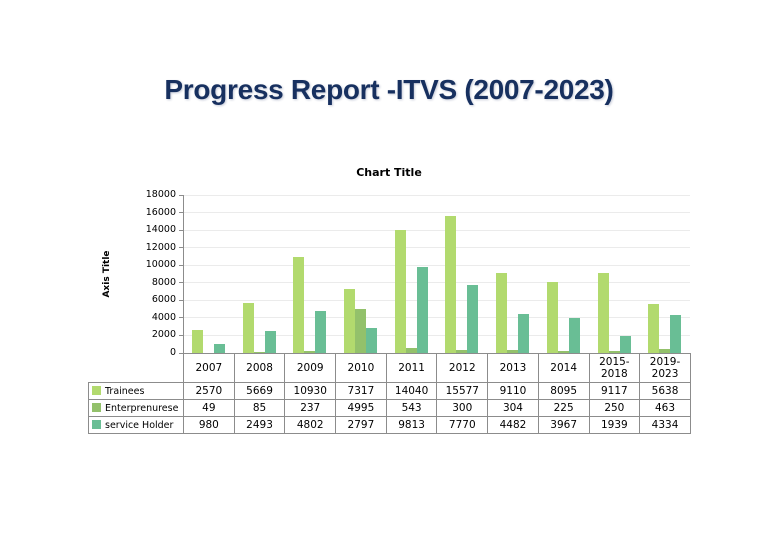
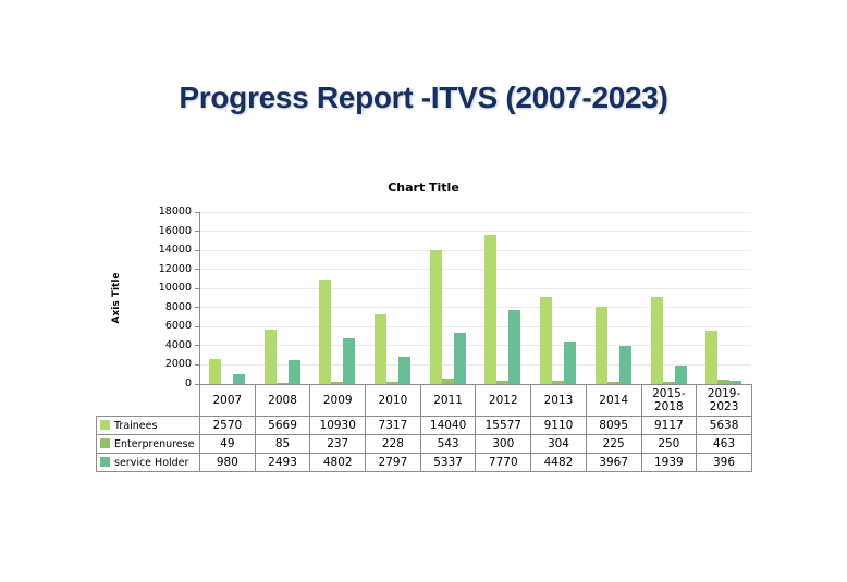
Enterprenurese/2010: 4995 -> 228
service Holder/2011: 9813 -> 5337
service Holder/2019-2023: 4334 -> 396
